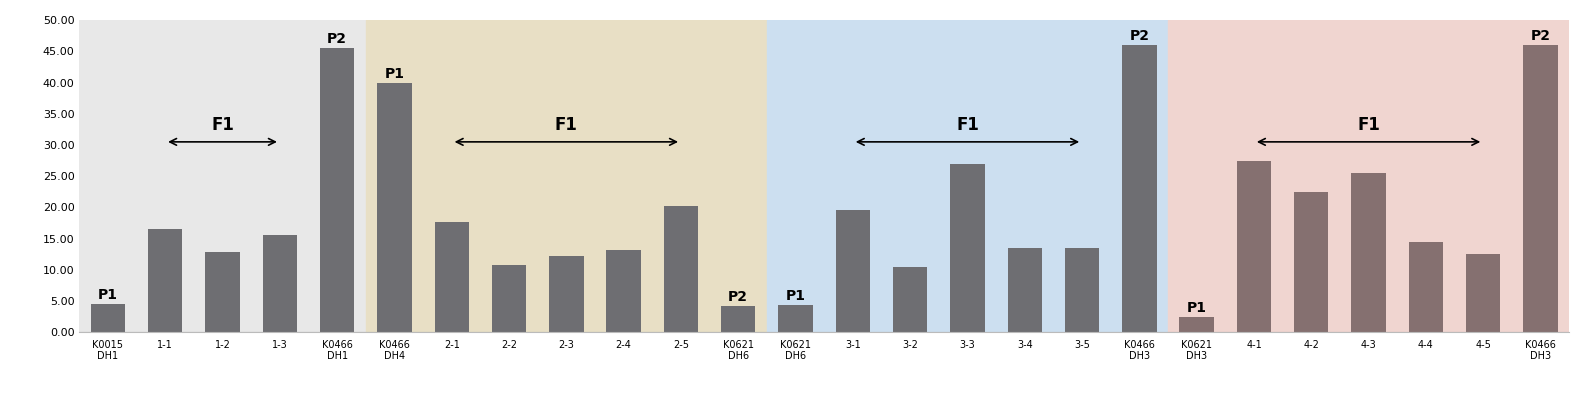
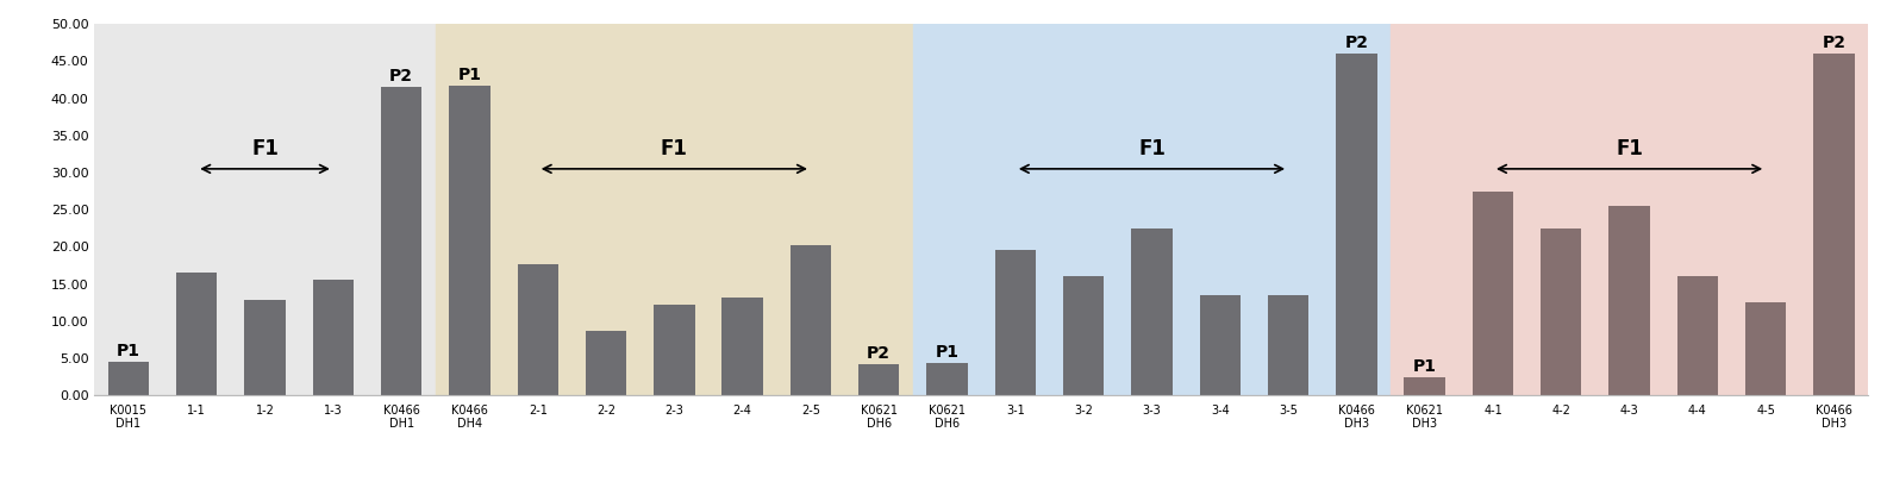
K0466 DH1: 45.6 -> 41.5
K0466 DH4: 40.0 -> 41.7
2-2: 10.8 -> 8.7
3-2: 10.4 -> 16.0
3-3: 27.0 -> 22.5
4-4: 14.4 -> 16.0
